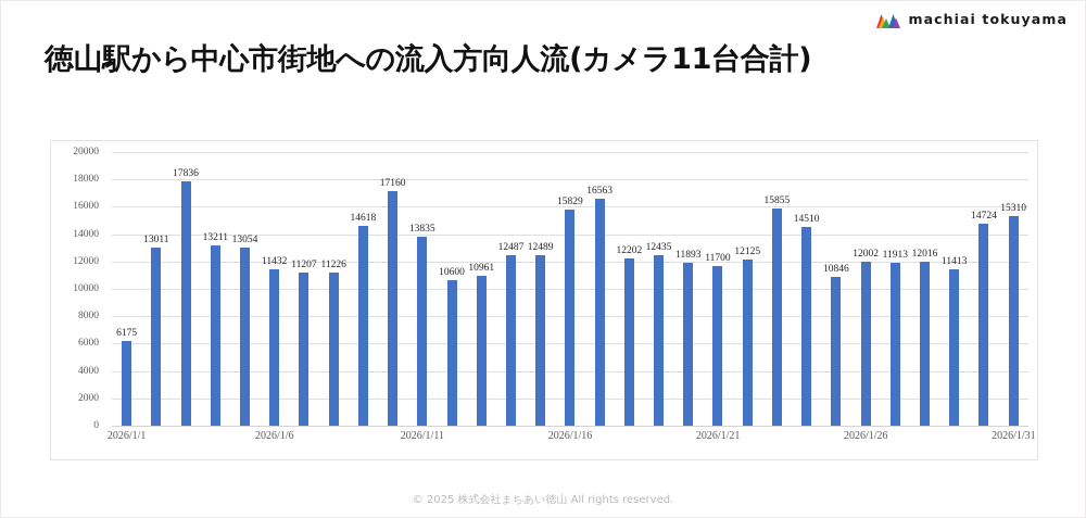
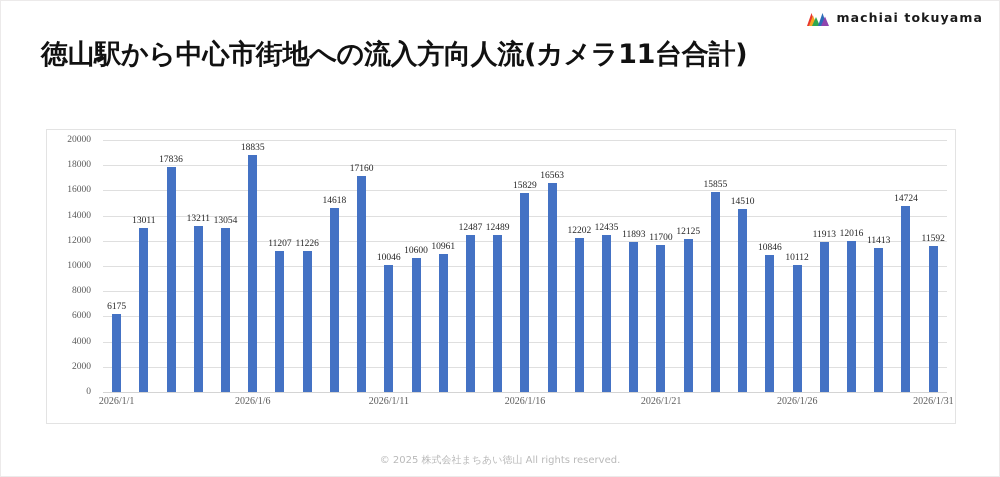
2026/1/6: 11432 -> 18835
2026/1/11: 13835 -> 10046
2026/1/26: 12002 -> 10112
2026/1/31: 15310 -> 11592
